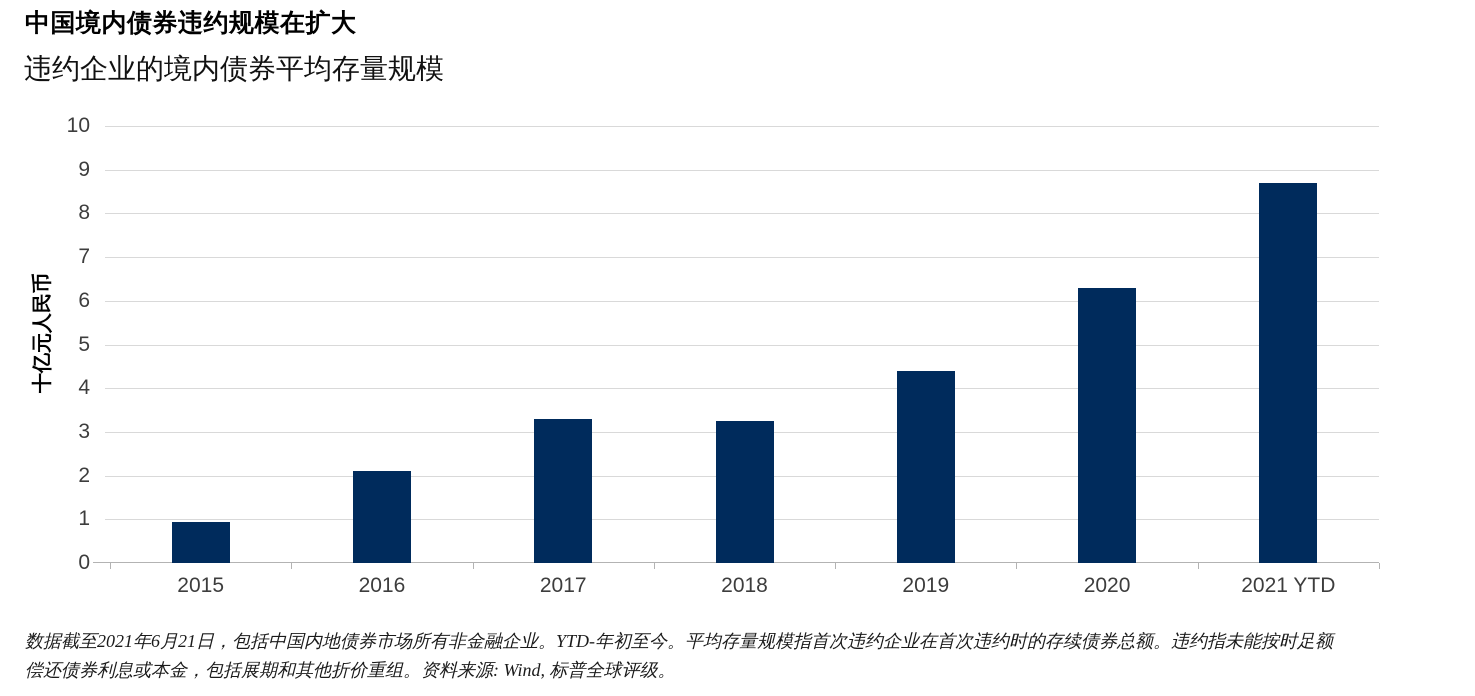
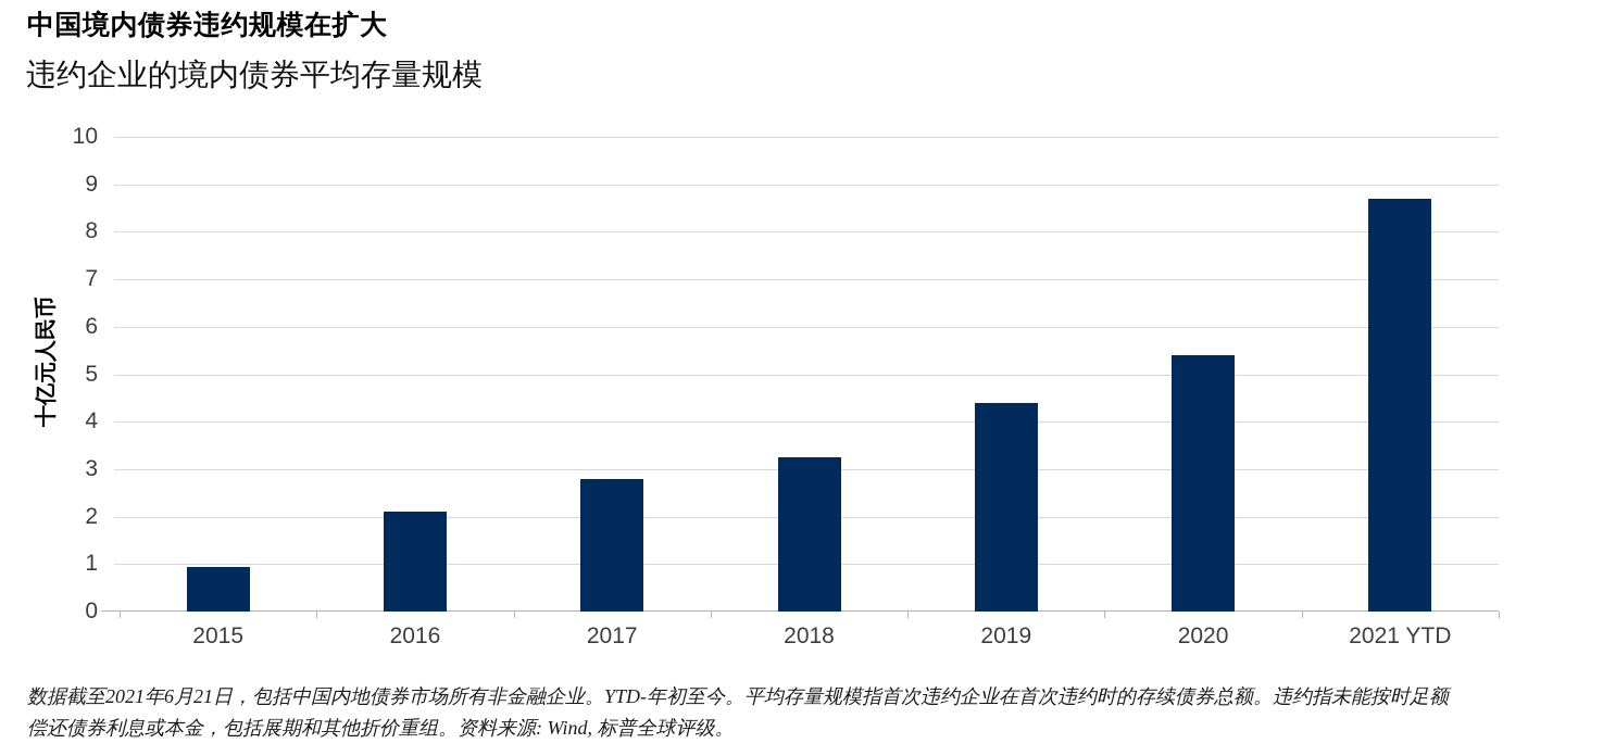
2017: 3.3 -> 2.8
2020: 6.3 -> 5.4
